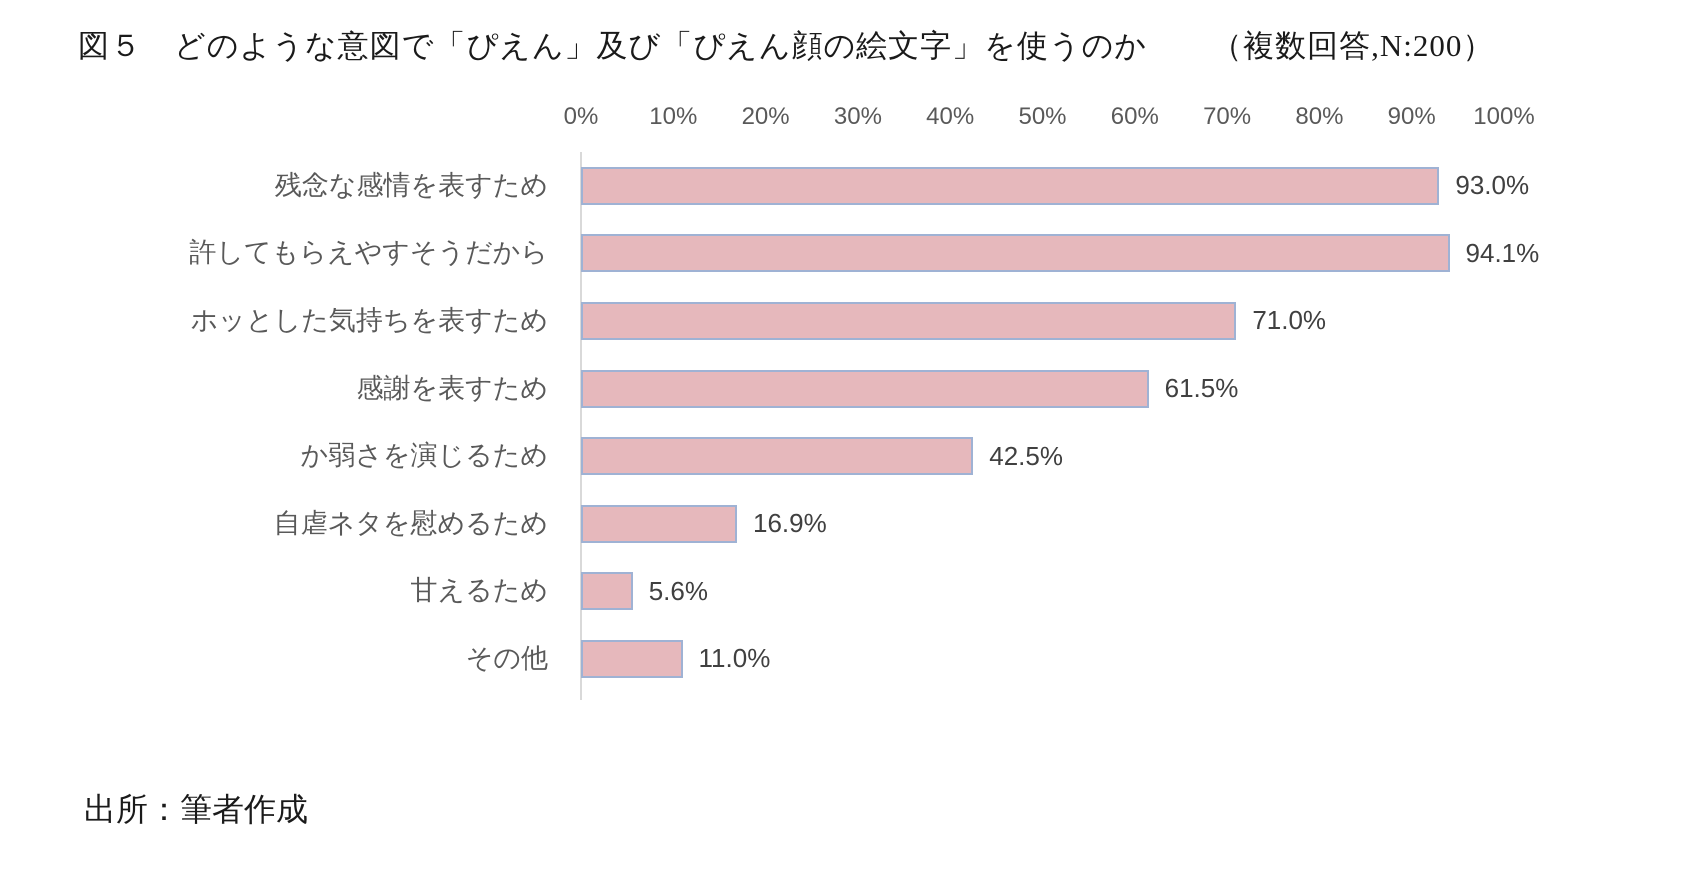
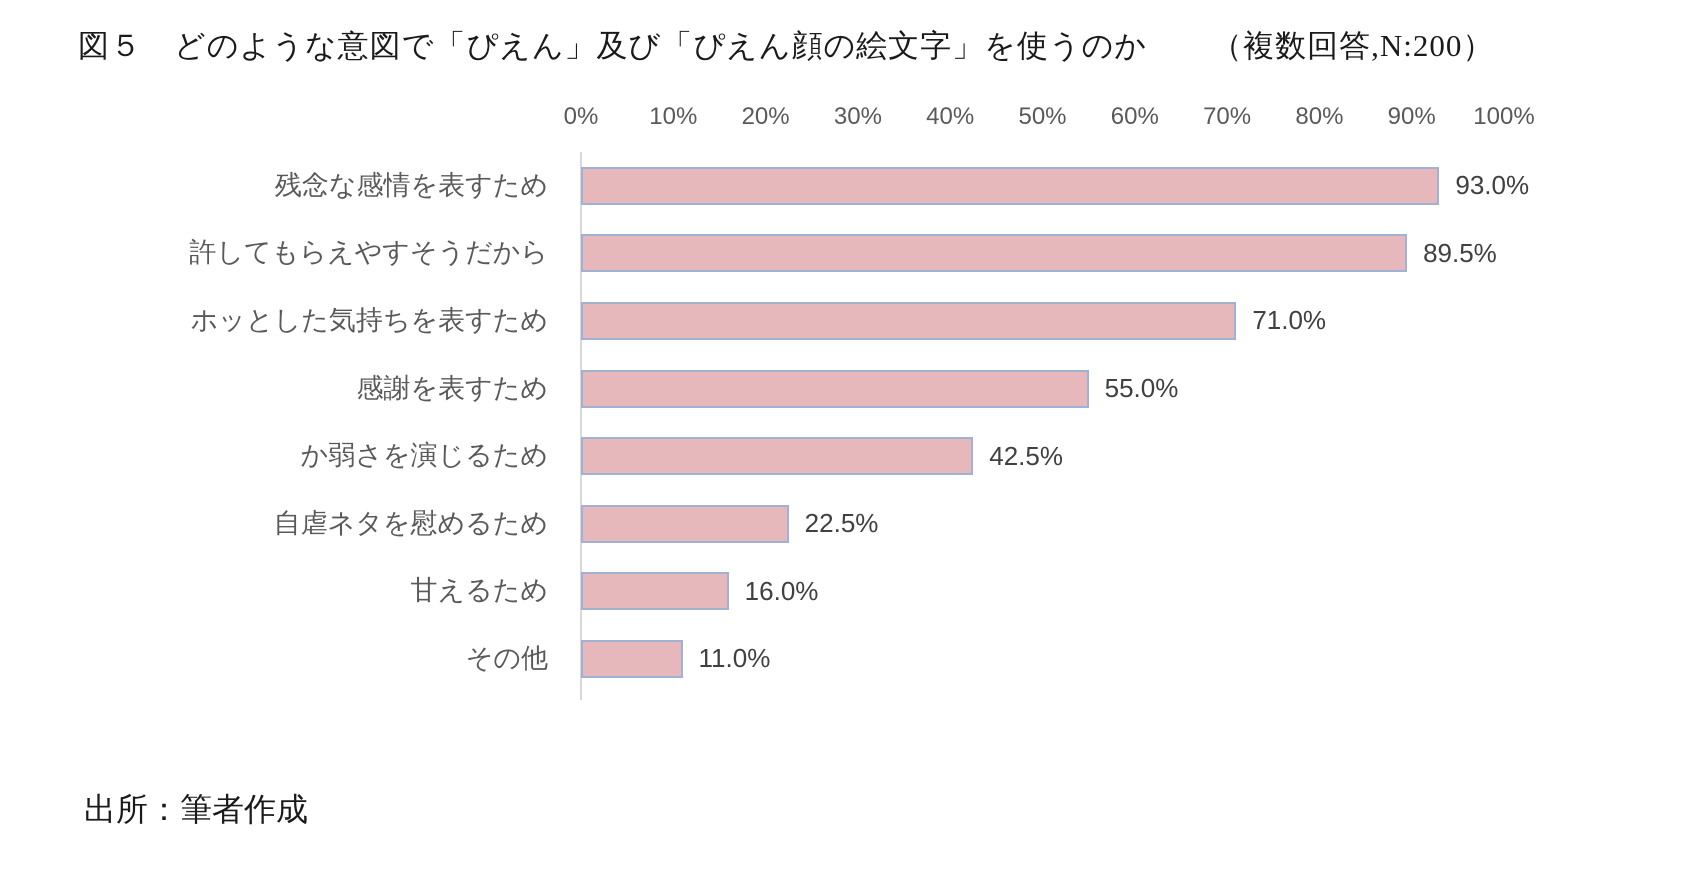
許してもらえやすそうだから: 94.1% -> 89.5%
感謝を表すため: 61.5% -> 55.0%
自虐ネタを慰めるため: 16.9% -> 22.5%
甘えるため: 5.6% -> 16.0%
